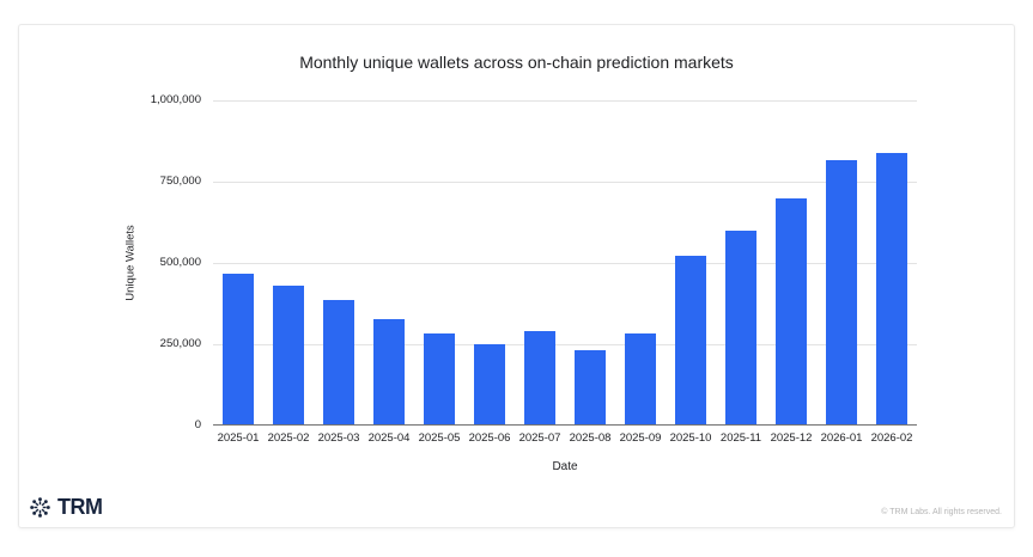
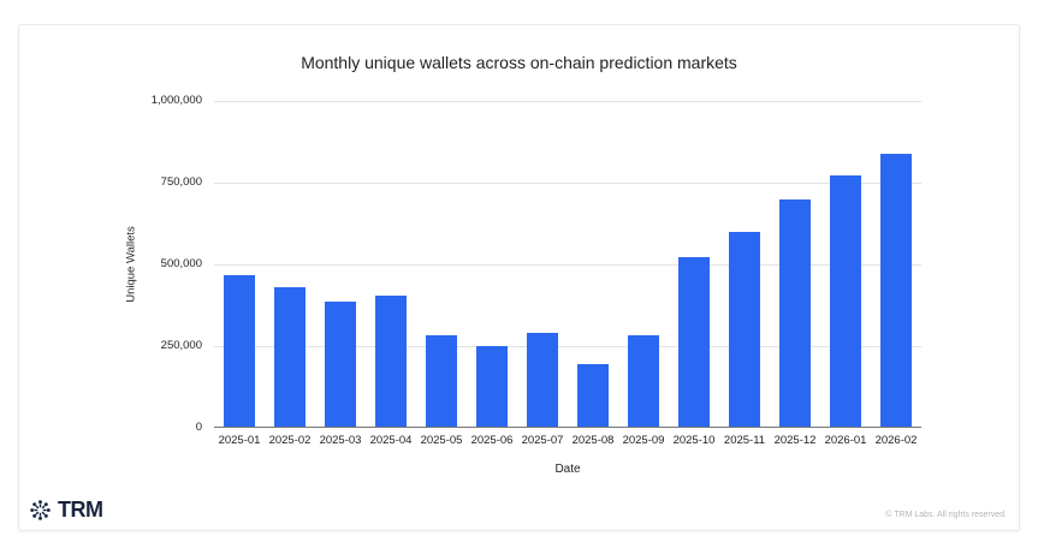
2025-04: 320000 -> 400000
2025-08: 230000 -> 190000
2026-01: 810000 -> 770000
